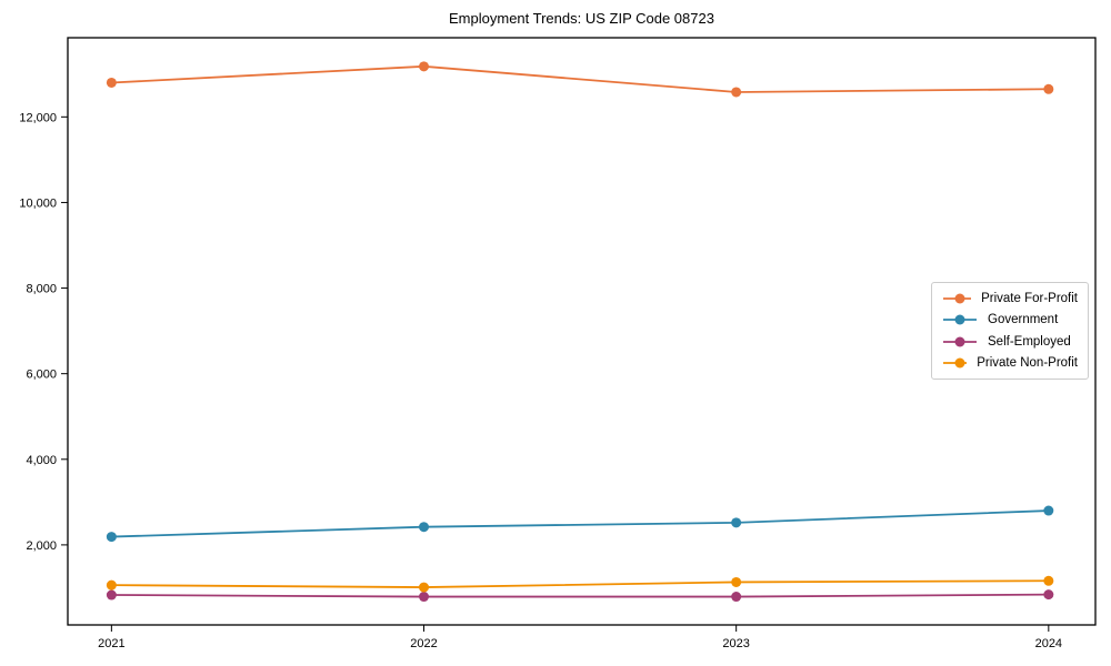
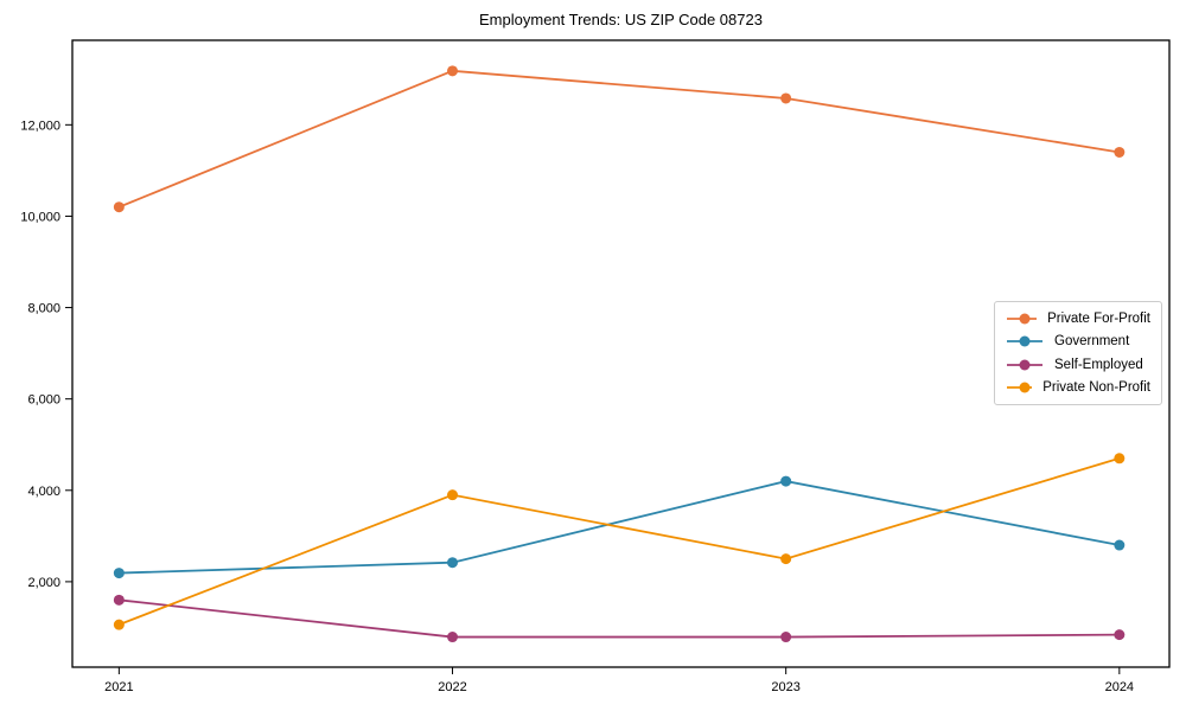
Private For-Profit/2021: 12800 -> 10200
Self-Employed/2021: 800 -> 1600
Private Non-Profit/2022: 1000 -> 3900
Government/2023: 2500 -> 4200
Private Non-Profit/2023: 1100 -> 2500
Private For-Profit/2024: 12600 -> 11400
Private Non-Profit/2024: 1200 -> 4700
